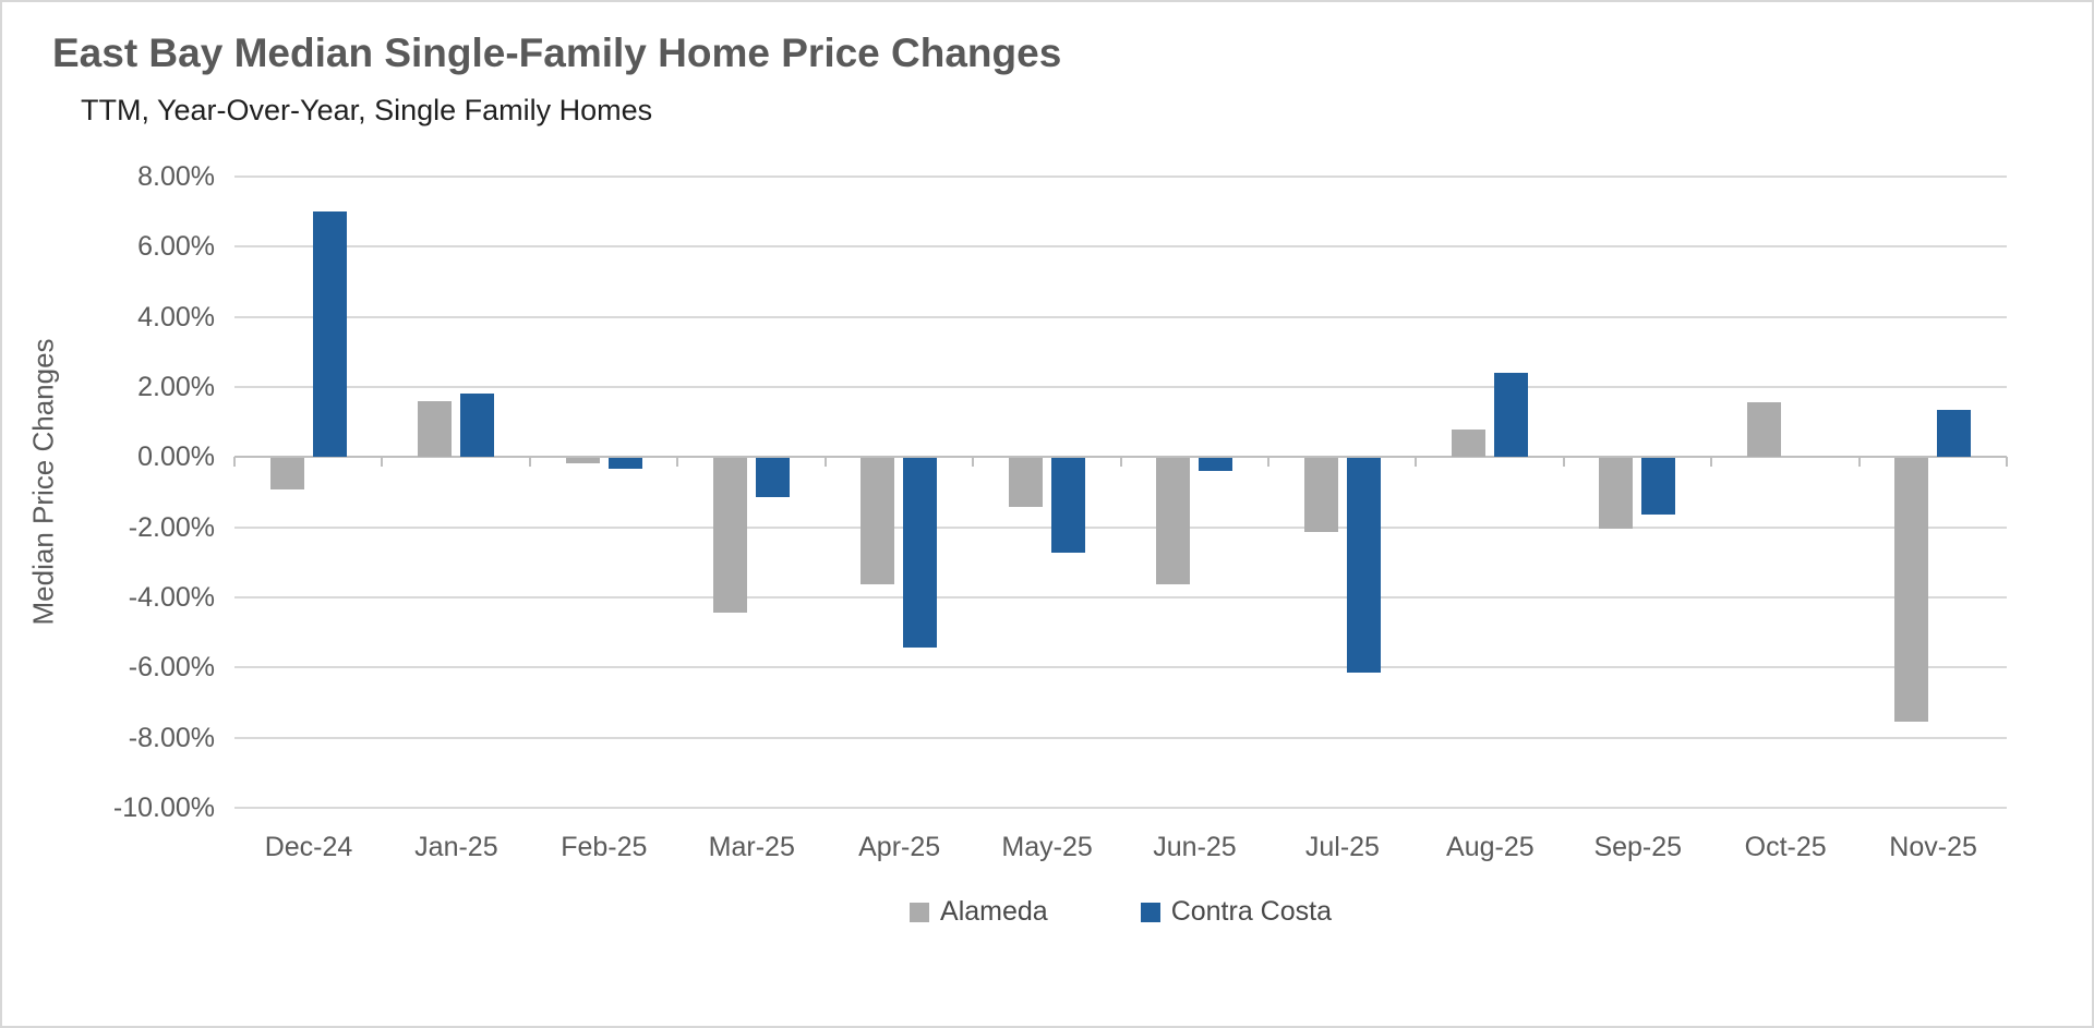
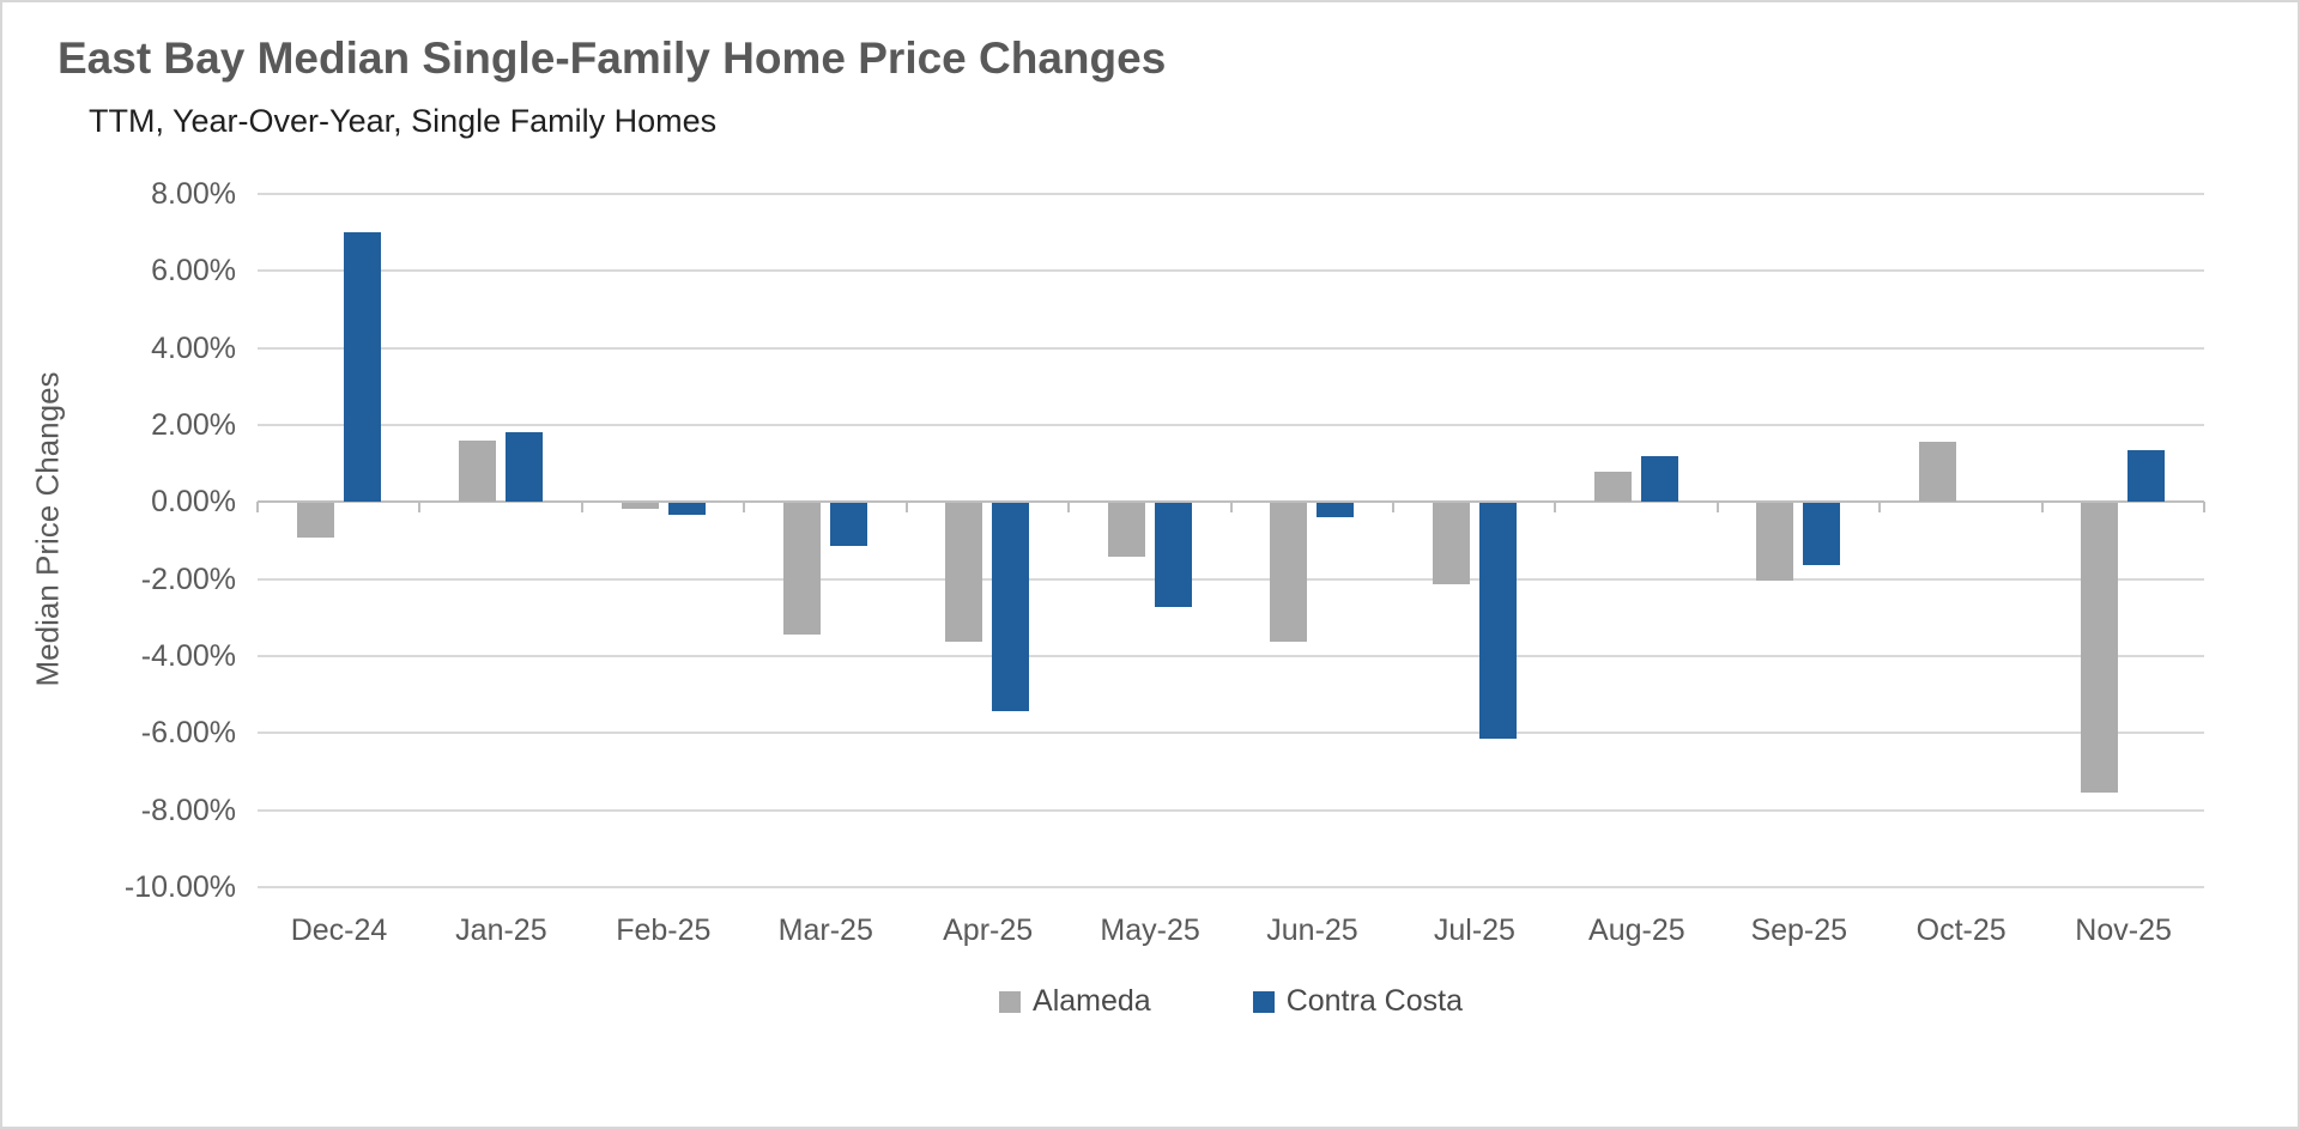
Alameda/Mar-25: -4.4% -> -3.4%
Contra Costa/Aug-25: 2.4% -> 1.2%
